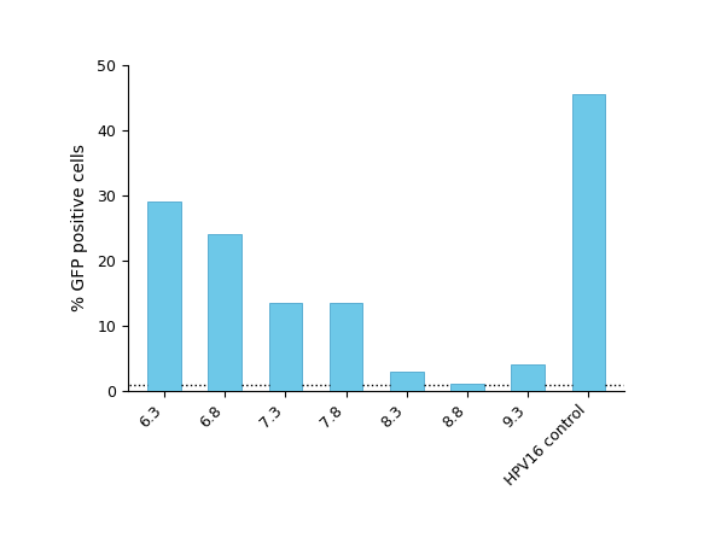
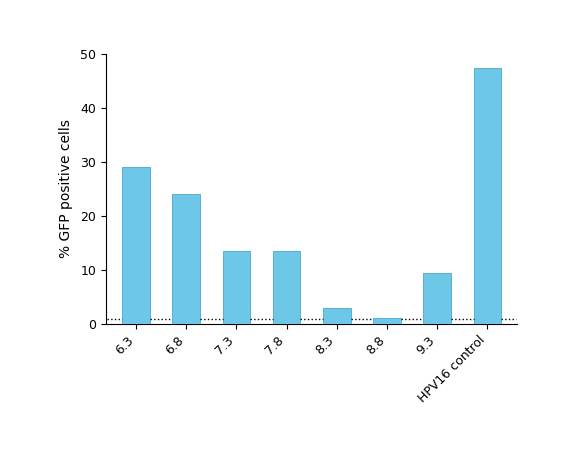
9.3: 4.0 -> 9.4
HPV16 control: 45.5 -> 47.4
